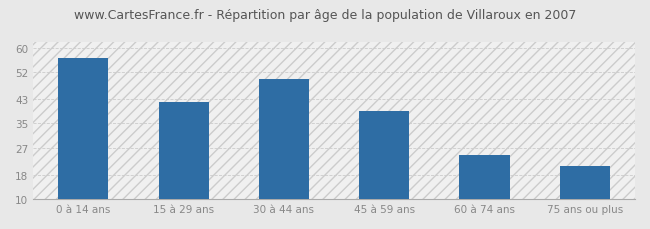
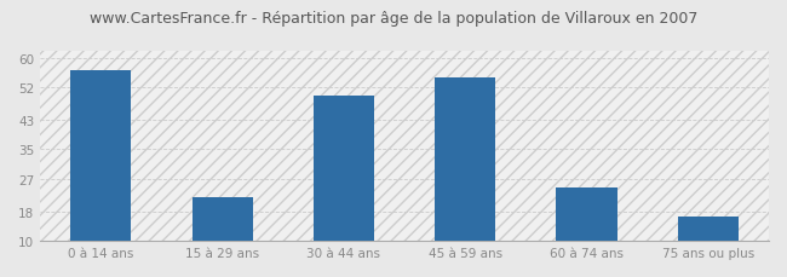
15 à 29 ans: 42.0 -> 22.0
45 à 59 ans: 39.0 -> 54.5
75 ans ou plus: 21.0 -> 16.5
